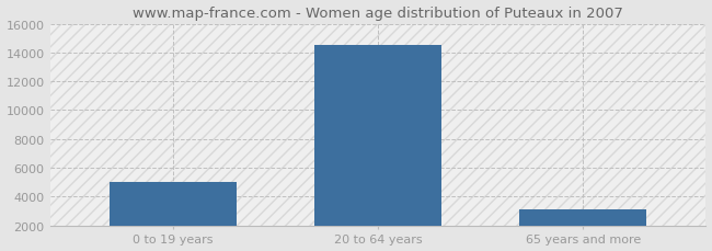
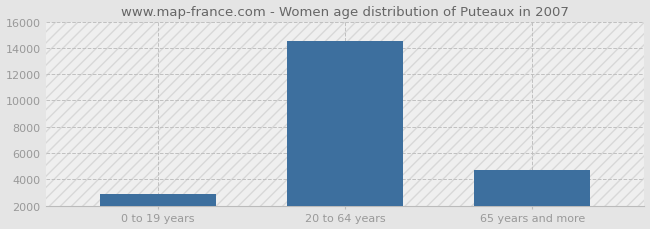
0 to 19 years: 5000 -> 2900
65 years and more: 3100 -> 4700
